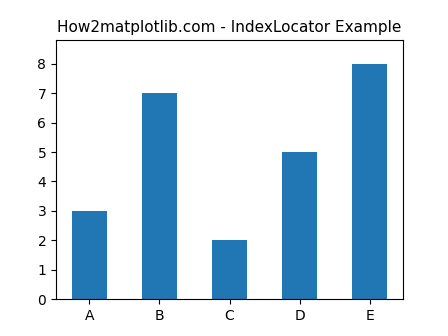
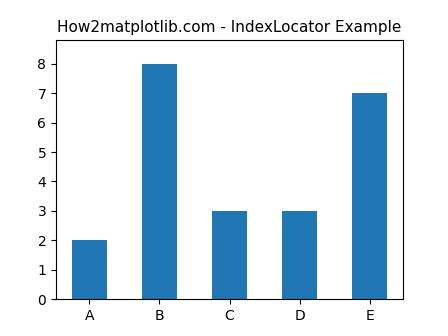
A: 3 -> 2
B: 7 -> 8
C: 2 -> 3
D: 5 -> 3
E: 8 -> 7
